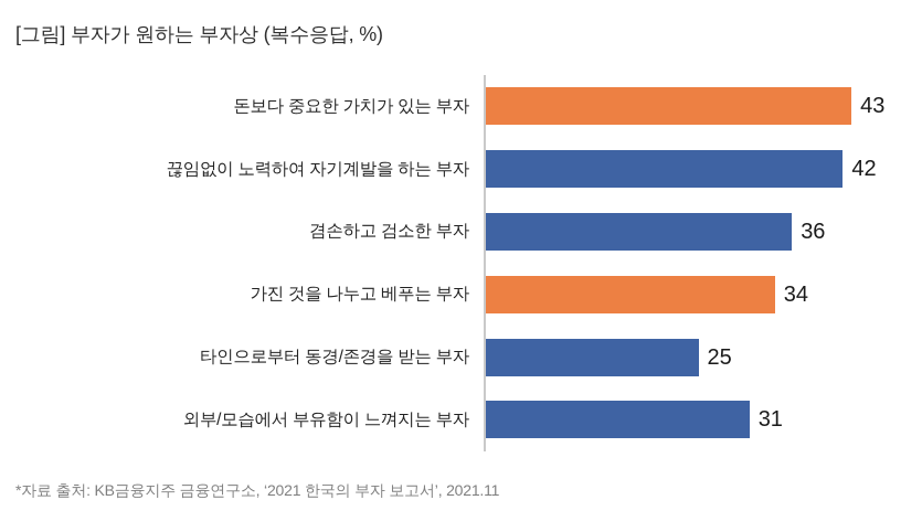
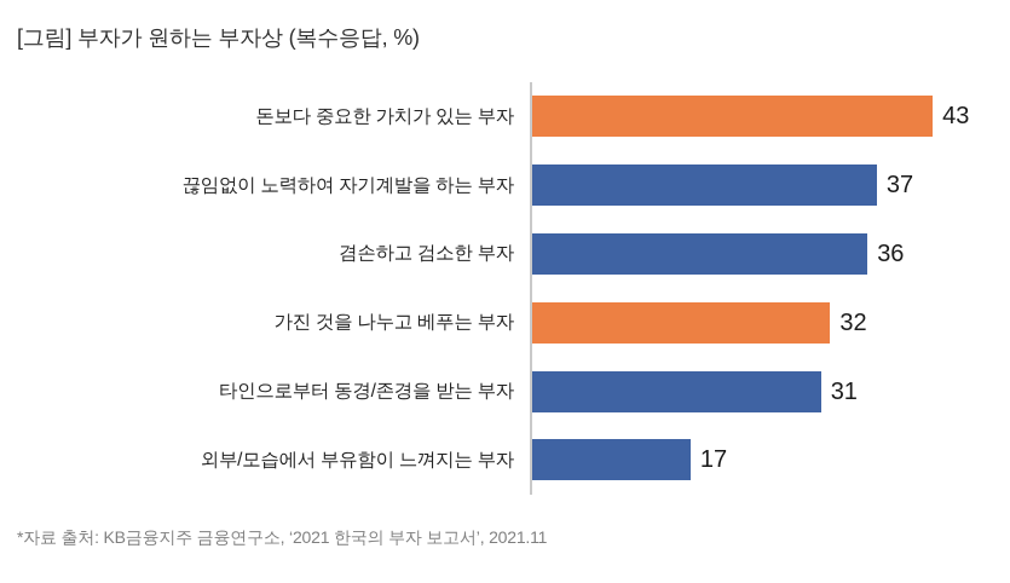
끊임없이 노력하여 자기계발을 하는 부자: 42 -> 37
가진 것을 나누고 베푸는 부자: 34 -> 32
타인으로부터 동경/존경을 받는 부자: 25 -> 31
외부/모습에서 부유함이 느껴지는 부자: 31 -> 17
